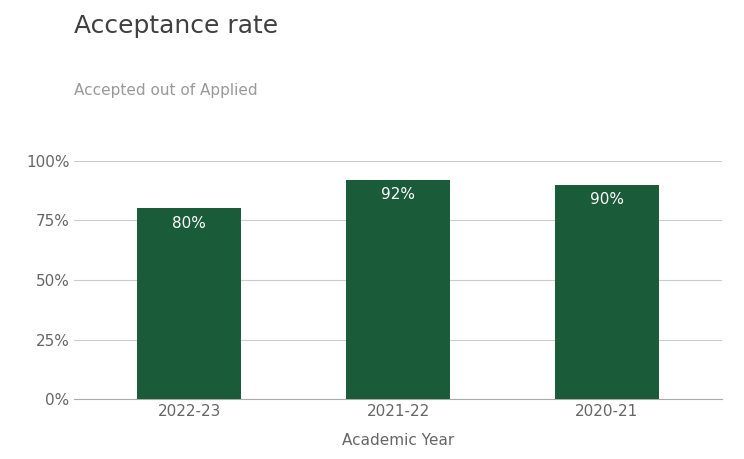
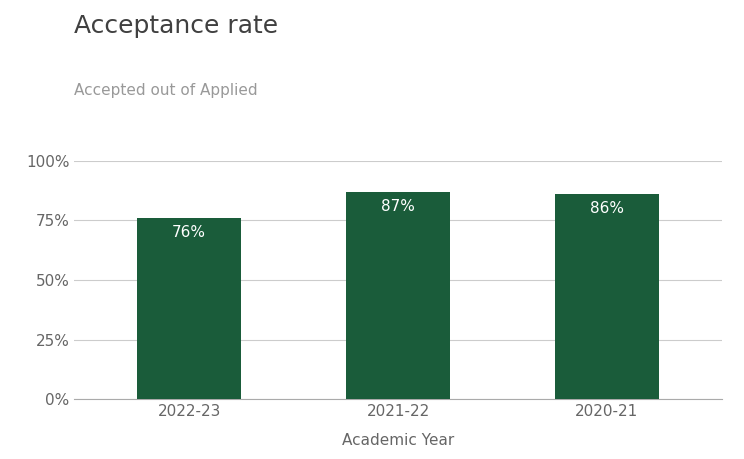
2022-23: 80% -> 76%
2021-22: 92% -> 87%
2020-21: 90% -> 86%
